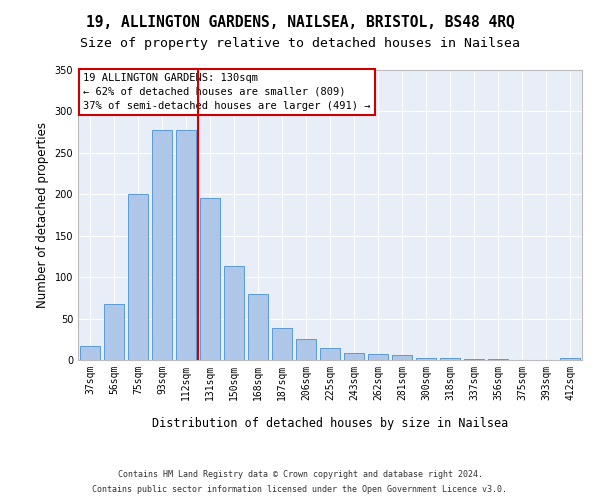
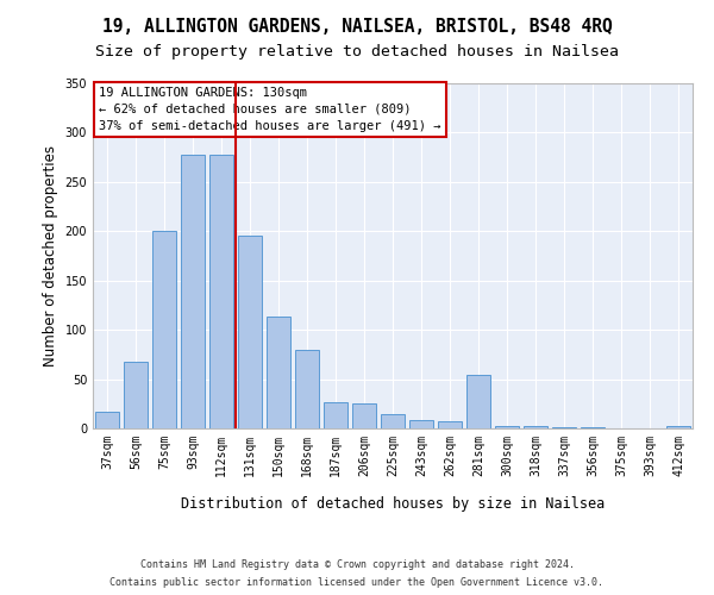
187sqm: 39 -> 26
281sqm: 6 -> 54
